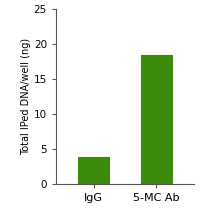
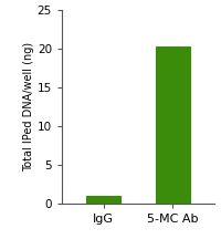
IgG: 3.8 -> 1.0
5-MC Ab: 18.4 -> 20.2
